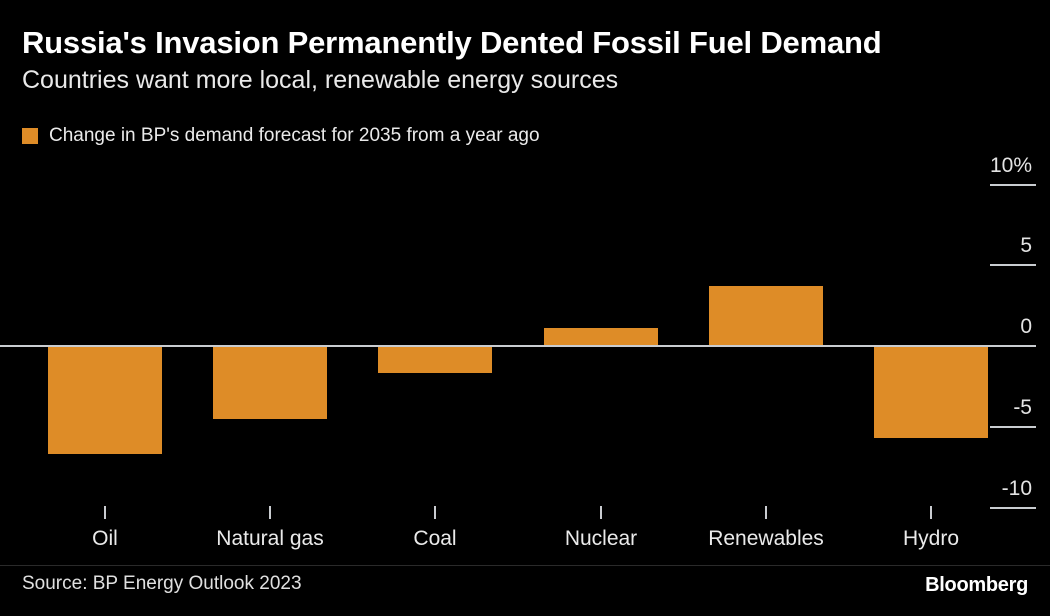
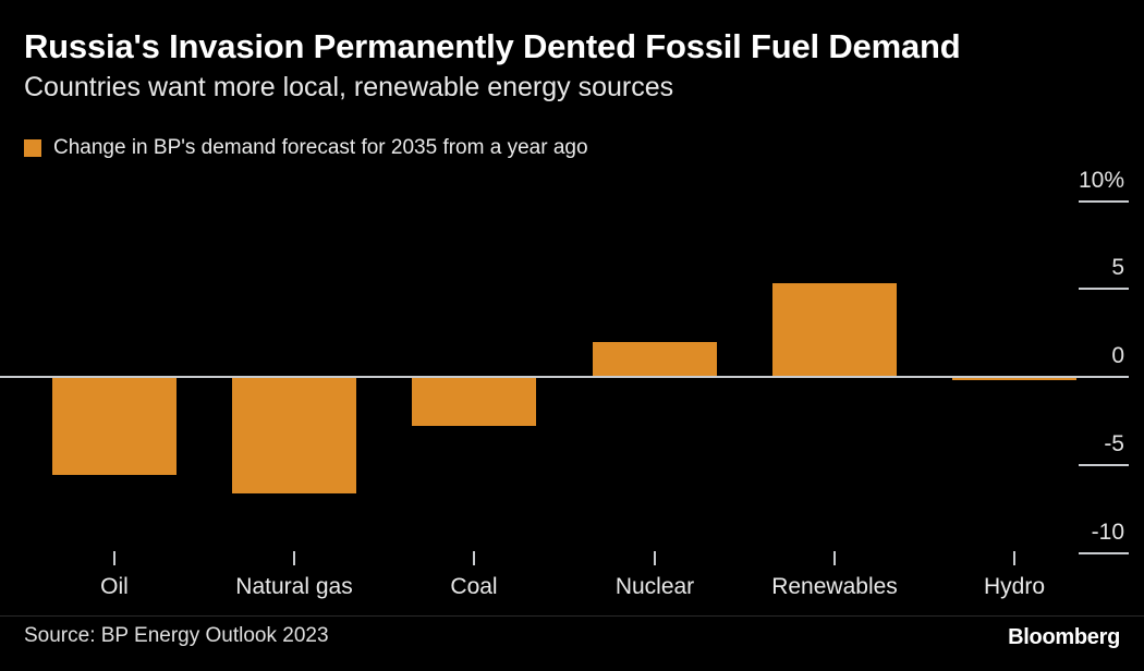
Oil: -6.7% -> -5.6%
Natural gas: -4.5% -> -6.6%
Coal: -1.7% -> -2.8%
Nuclear: 1.1% -> 2.0%
Renewables: 3.7% -> 5.3%
Hydro: -5.7% -> -0.2%
